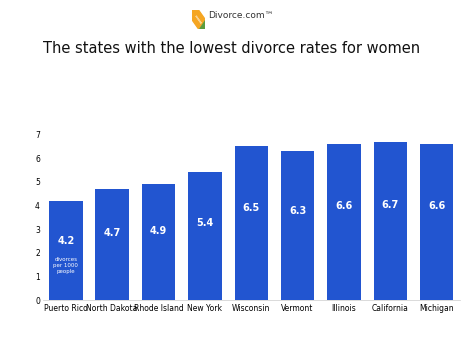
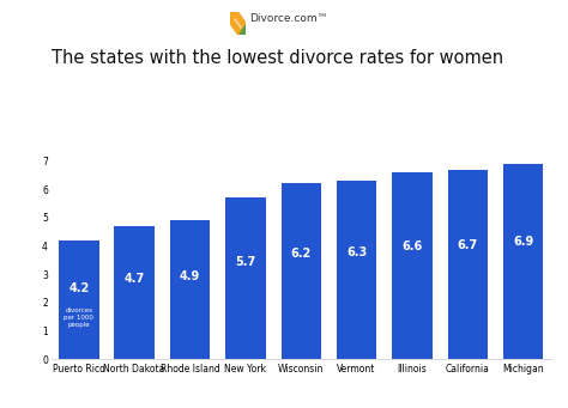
New York: 5.4 -> 5.7
Wisconsin: 6.5 -> 6.2
Michigan: 6.6 -> 6.9
